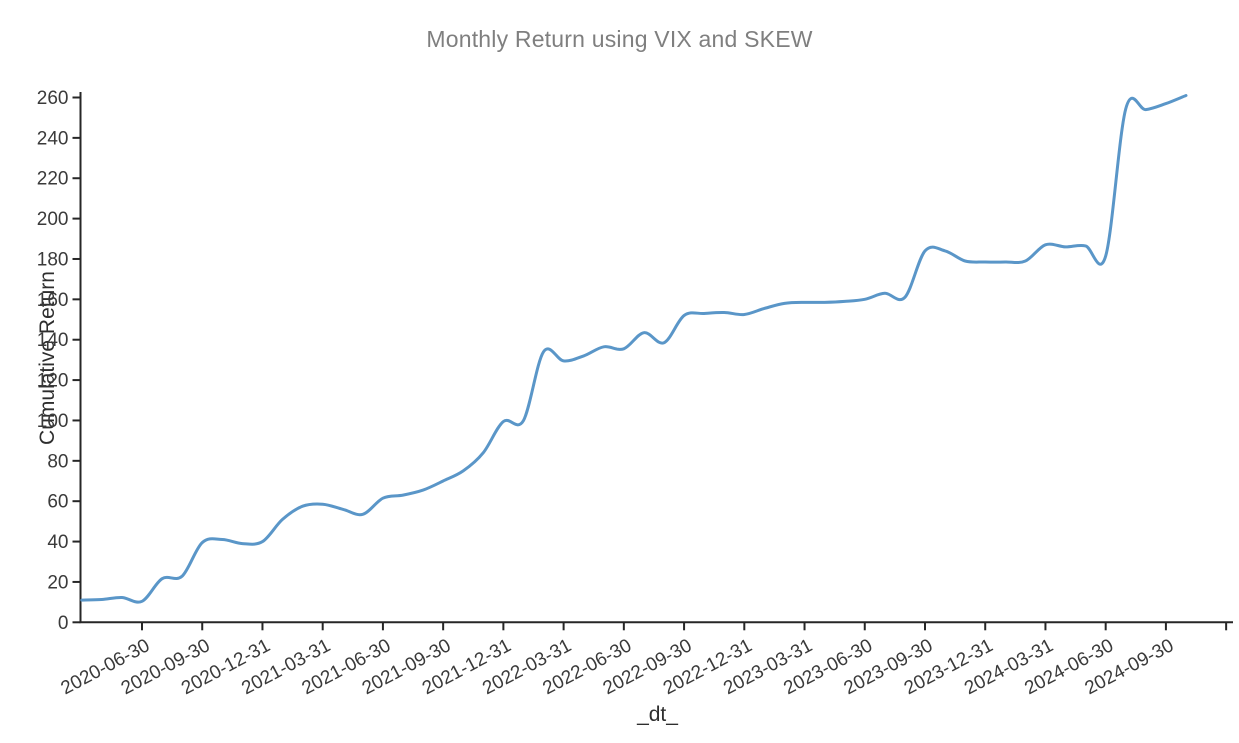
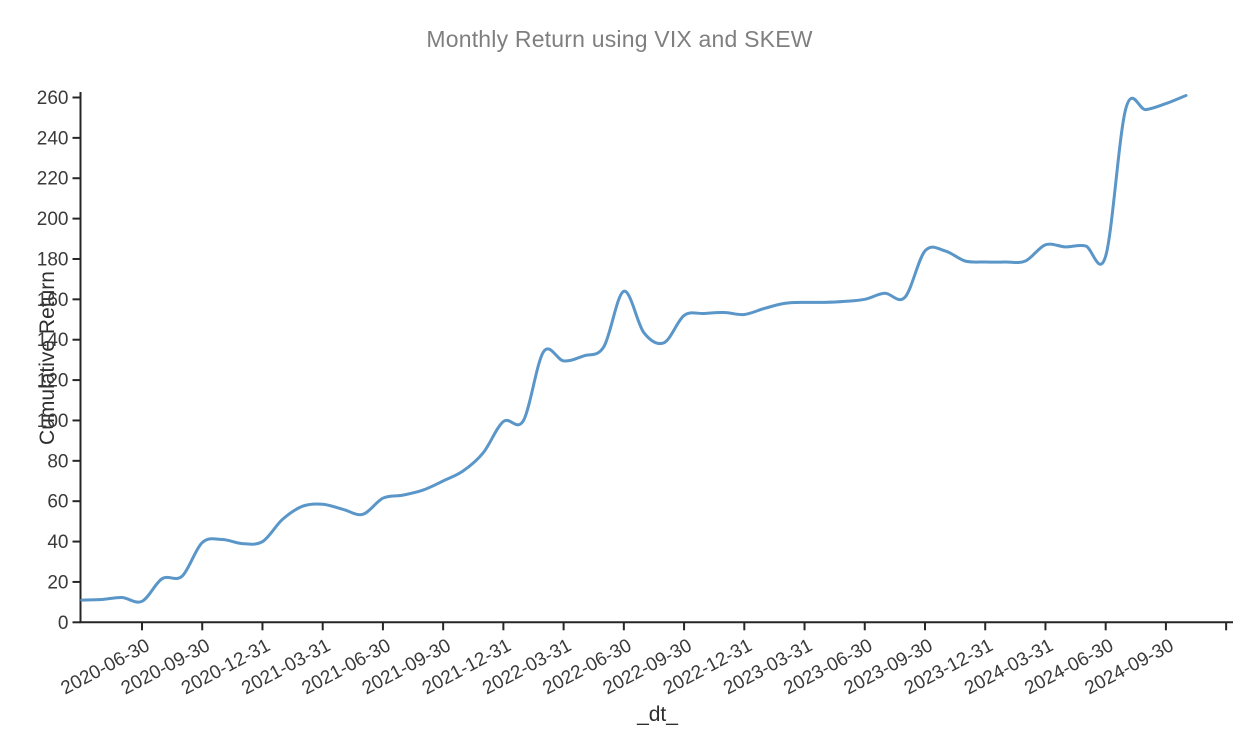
2022-06-30: 136 -> 164
